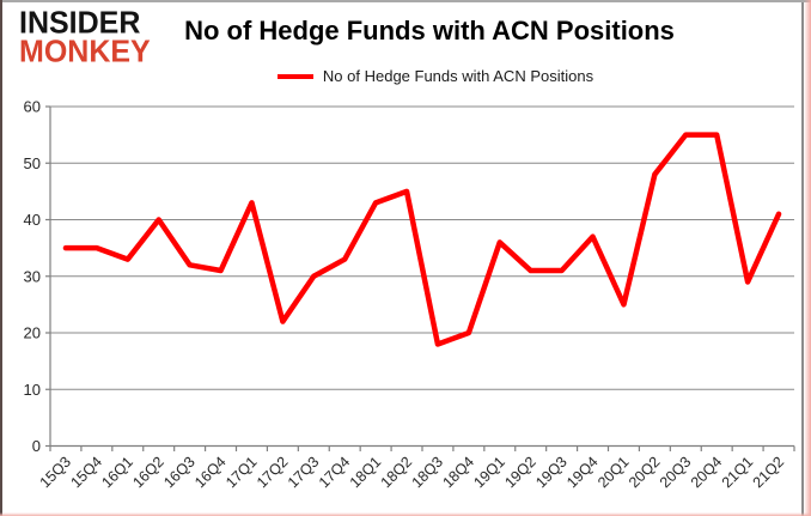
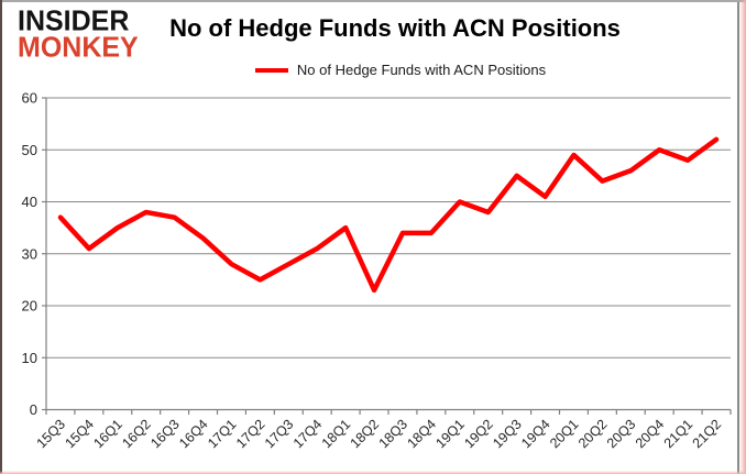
15Q3: 35 -> 37
15Q4: 35 -> 31
16Q1: 33 -> 35
16Q2: 40 -> 38
16Q3: 32 -> 37
16Q4: 31 -> 33
17Q1: 43 -> 28
17Q2: 22 -> 25
17Q3: 30 -> 28
17Q4: 33 -> 31
18Q1: 43 -> 35
18Q2: 45 -> 23
18Q3: 18 -> 34
18Q4: 20 -> 34
19Q1: 36 -> 40
19Q2: 31 -> 38
19Q3: 31 -> 45
19Q4: 37 -> 41
20Q1: 25 -> 49
20Q2: 48 -> 44
20Q3: 55 -> 46
20Q4: 55 -> 50
21Q1: 29 -> 48
21Q2: 41 -> 52
